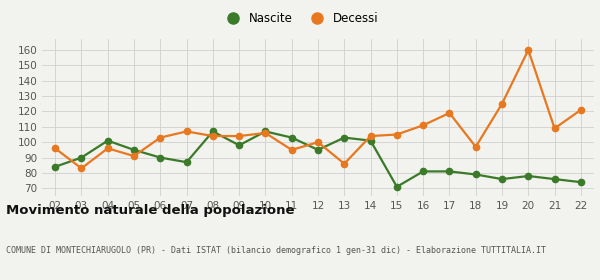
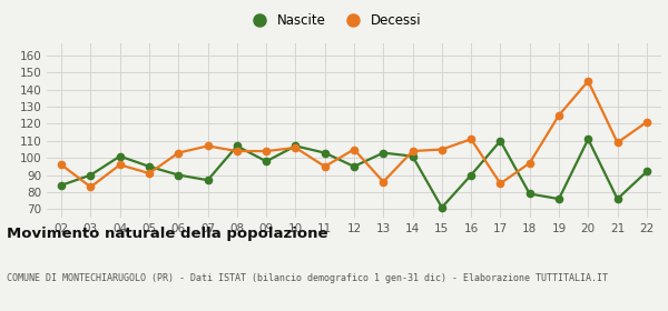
Decessi/12: 100 -> 105
Nascite/16: 81 -> 90
Nascite/17: 81 -> 110
Decessi/17: 119 -> 85
Nascite/20: 78 -> 111
Decessi/20: 160 -> 145
Nascite/22: 74 -> 92
